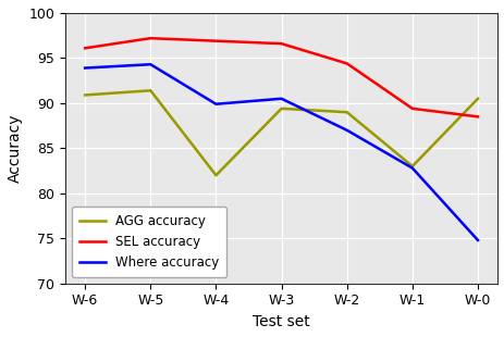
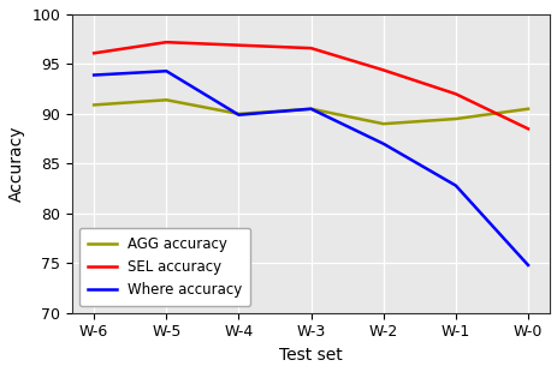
AGG accuracy/W-4: 82.0 -> 90.0
AGG accuracy/W-3: 89.4 -> 90.5
AGG accuracy/W-1: 83.0 -> 89.5
SEL accuracy/W-1: 89.4 -> 92.0
